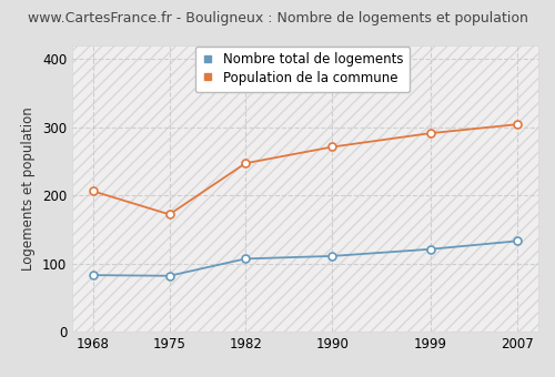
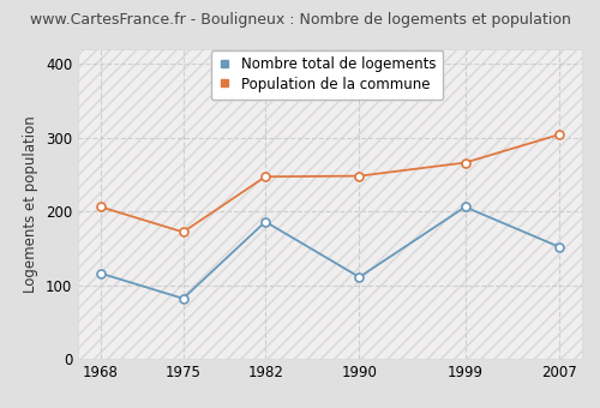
Nombre total de logements/1968: 83 -> 116
Nombre total de logements/1982: 107 -> 186
Population de la commune/1990: 271 -> 248
Nombre total de logements/1999: 121 -> 206
Population de la commune/1999: 291 -> 266
Nombre total de logements/2007: 133 -> 152
